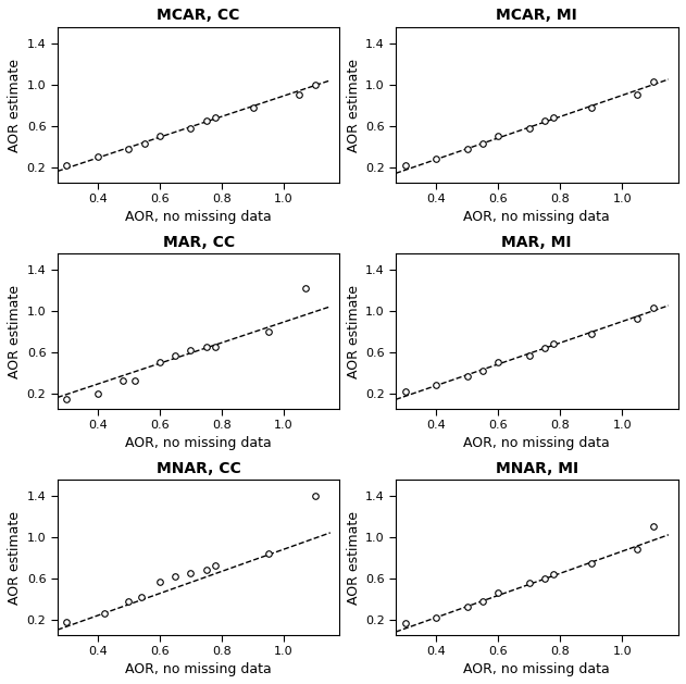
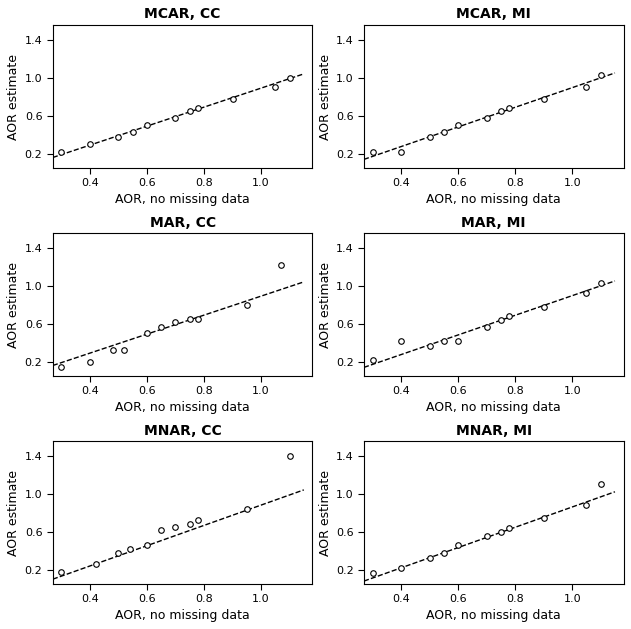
MCAR, MI/0.4: 0.28 -> 0.22
MAR, MI/0.4: 0.28 -> 0.42
MAR, MI/0.6: 0.50 -> 0.42
MNAR, CC/0.6: 0.56 -> 0.46
